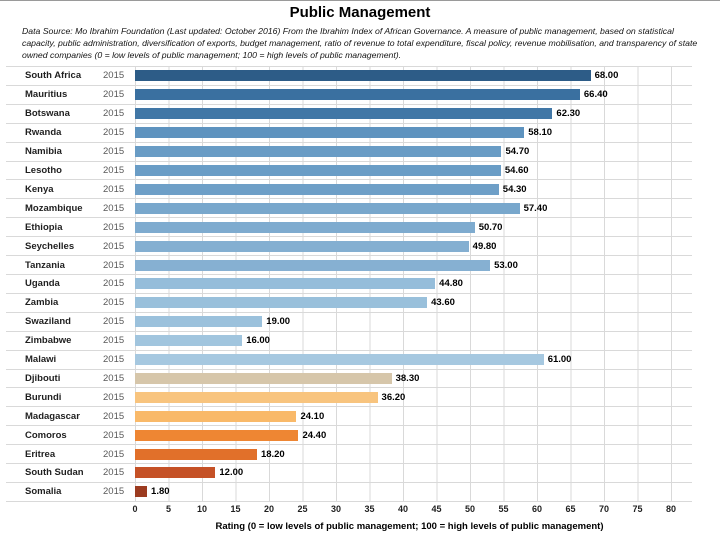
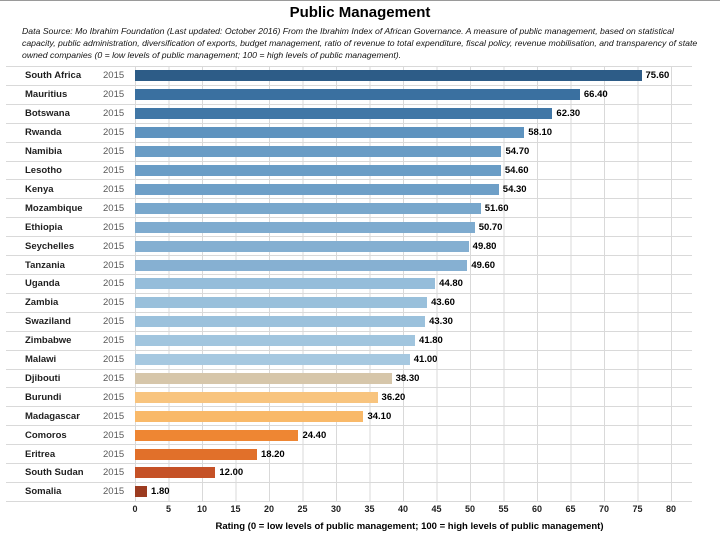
South Africa: 68.00 -> 75.60
Mozambique: 57.40 -> 51.60
Tanzania: 53.00 -> 49.60
Swaziland: 19.00 -> 43.30
Zimbabwe: 16.00 -> 41.80
Malawi: 61.00 -> 41.00
Madagascar: 24.10 -> 34.10
